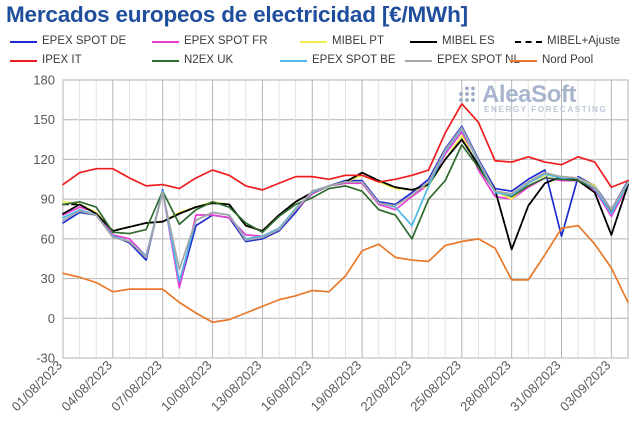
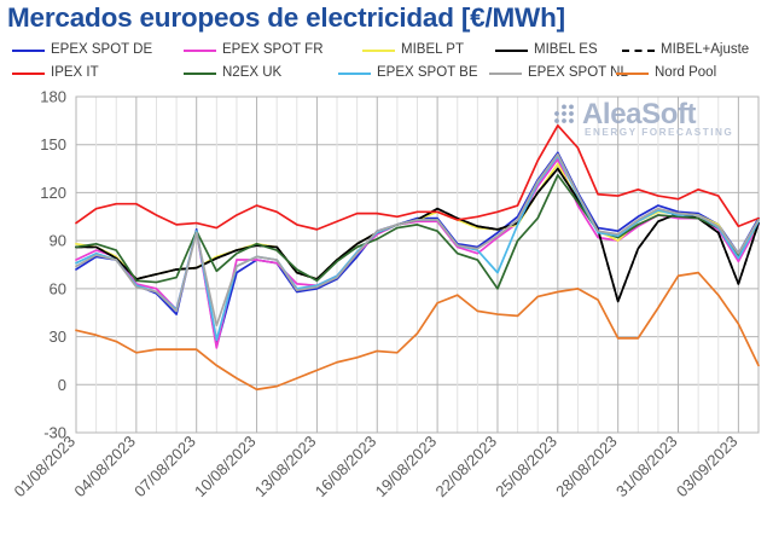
MIBEL ES/01/08/2023: 79 -> 86
EPEX SPOT DE/31/08/2023: 62 -> 108
